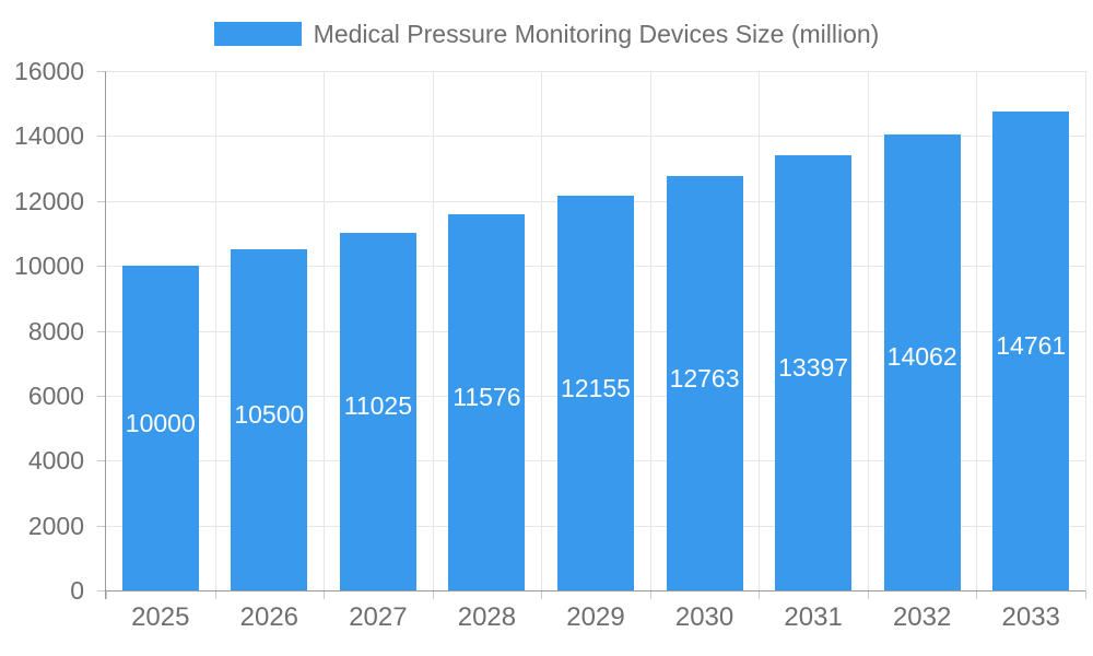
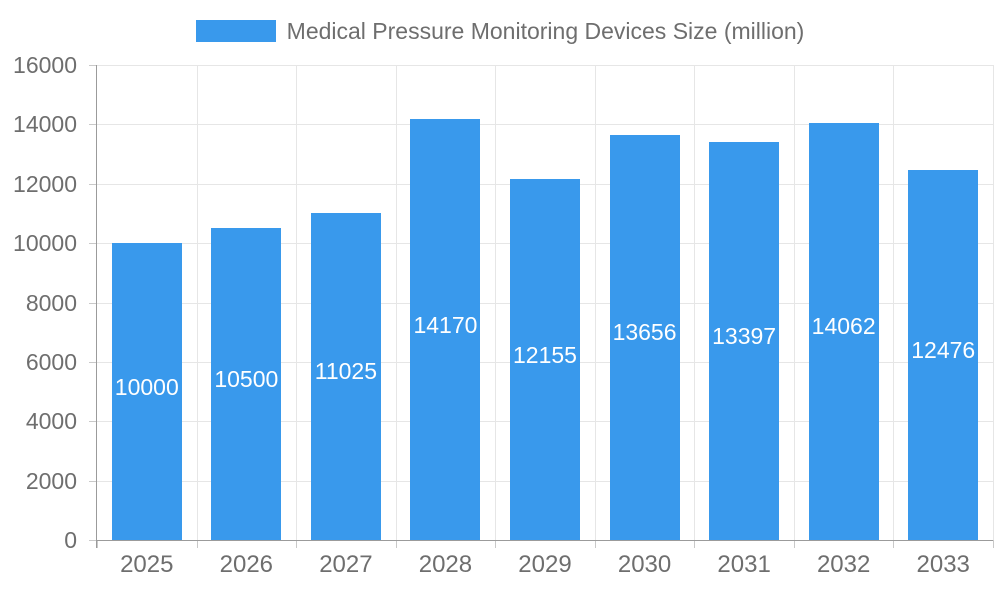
2028: 11576 -> 14170
2030: 12763 -> 13656
2033: 14761 -> 12476
